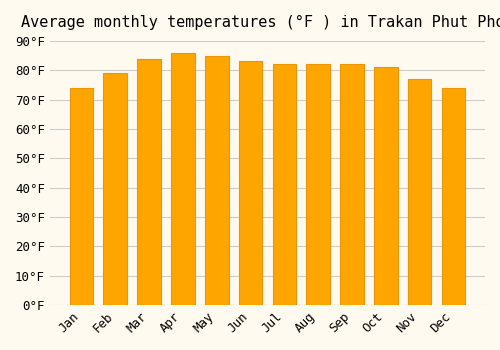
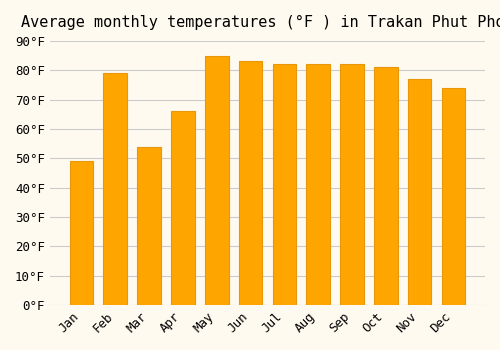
Jan: 74°F -> 49°F
Mar: 84°F -> 54°F
Apr: 86°F -> 66°F
